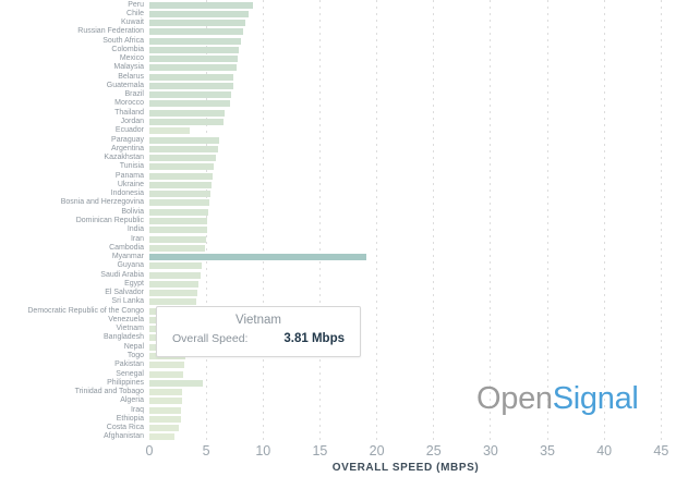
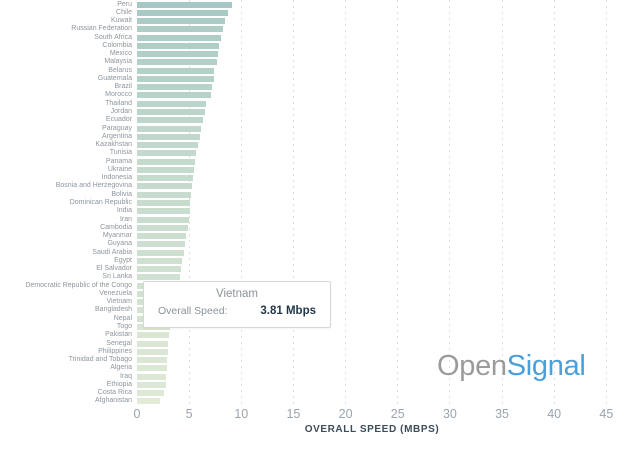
Ecuador: 3.5 -> 6.3
Myanmar: 19.1 -> 4.7
Philippines: 4.7 -> 3.0
